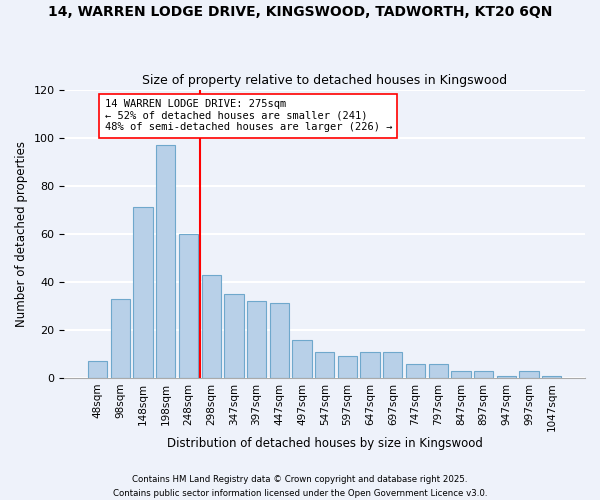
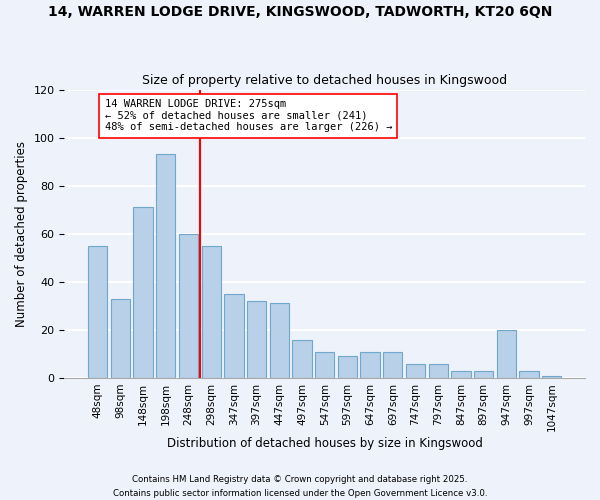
48sqm: 7 -> 55
198sqm: 97 -> 93
298sqm: 43 -> 55
947sqm: 1 -> 20
